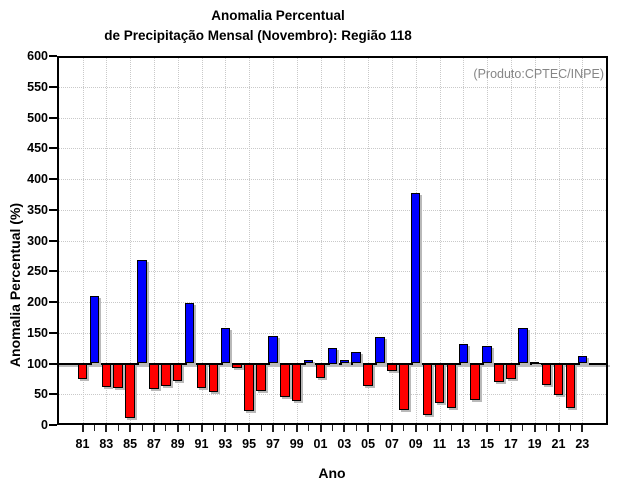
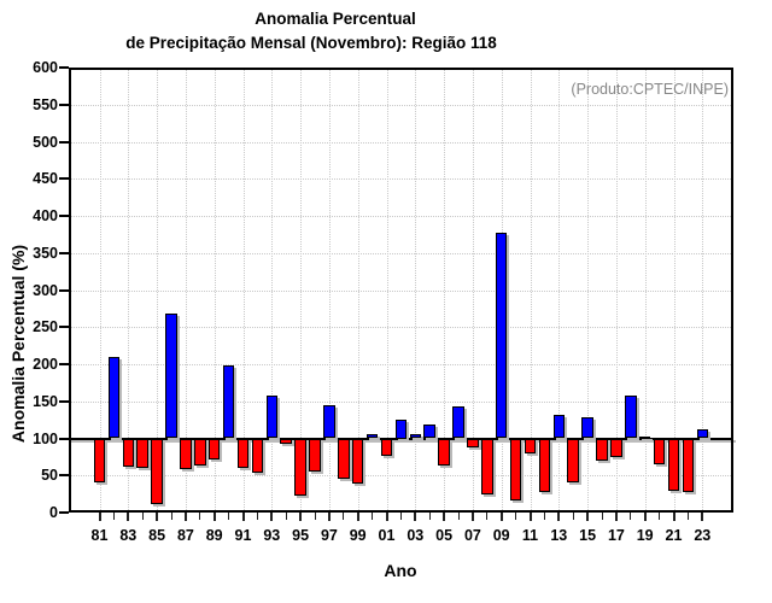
81: 70 -> 40
11: 40 -> 80
21: 50 -> 30
